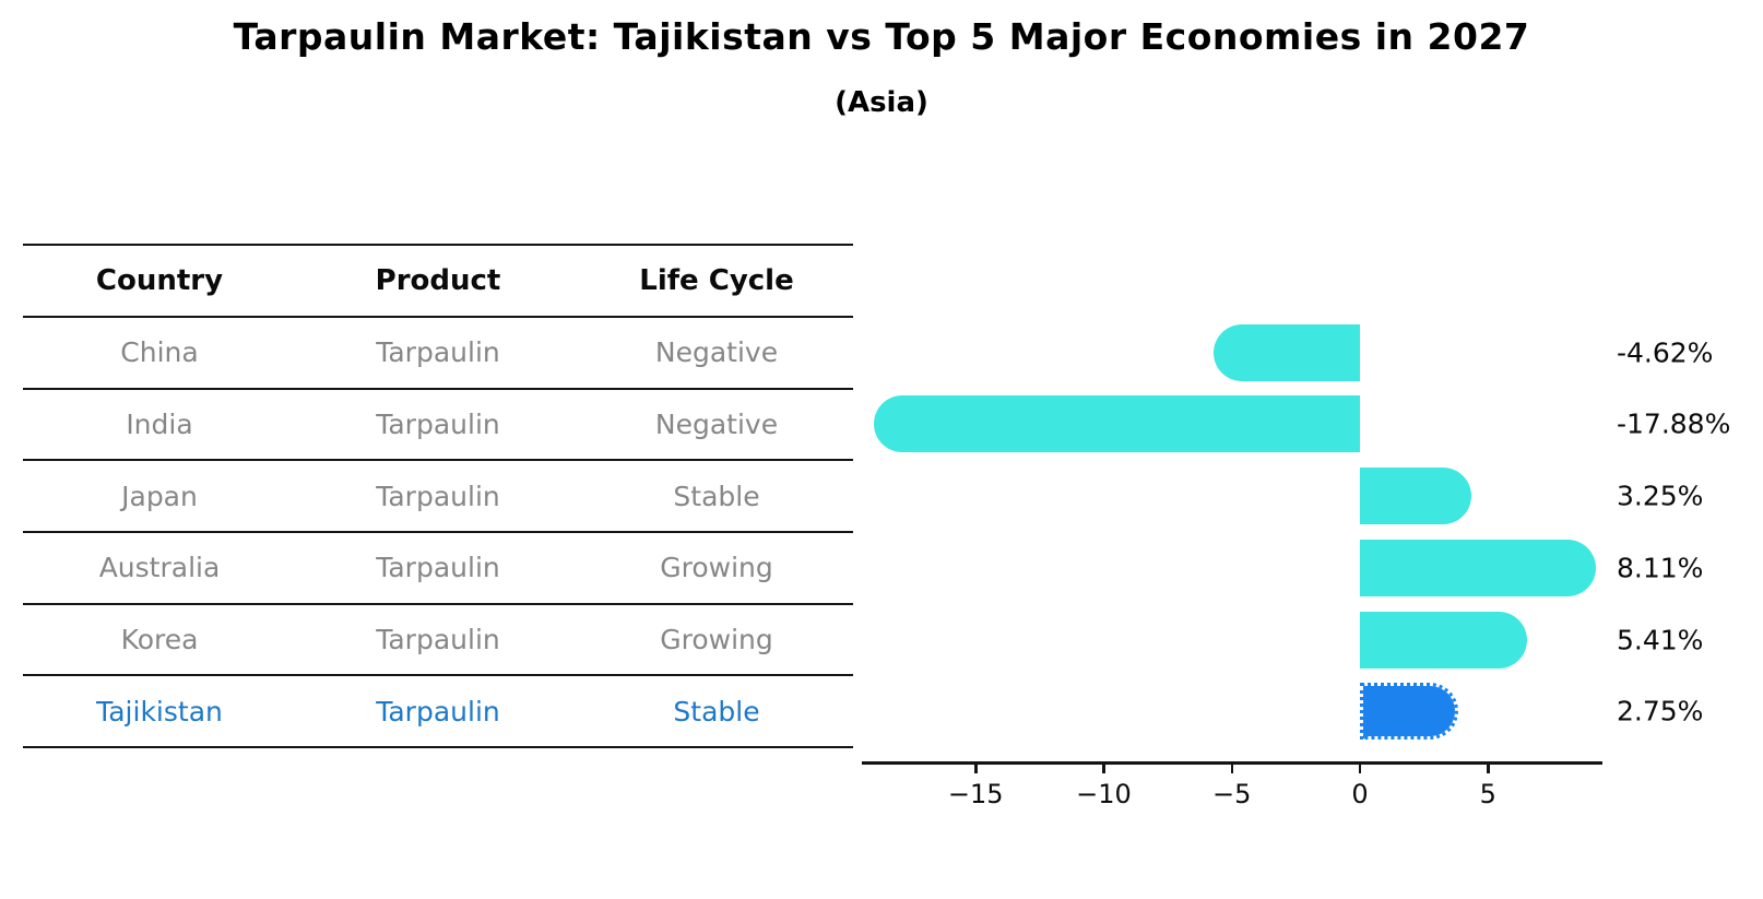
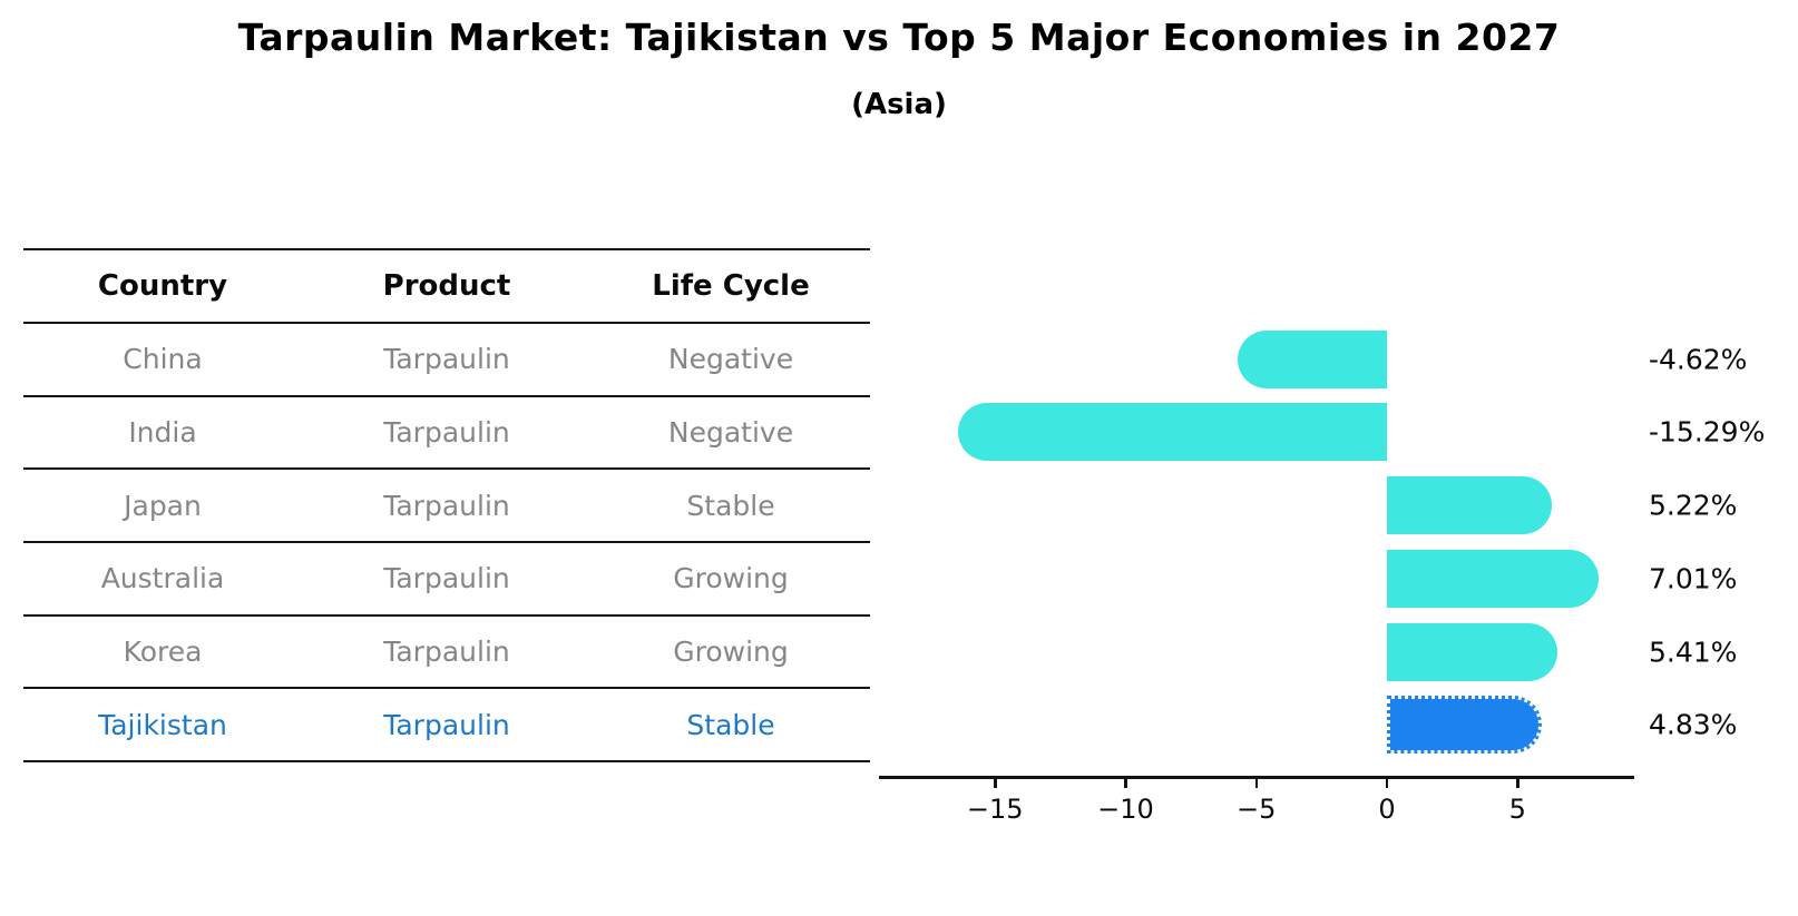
India: -17.88% -> -15.29%
Japan: 3.25% -> 5.22%
Australia: 8.11% -> 7.01%
Tajikistan: 2.75% -> 4.83%
